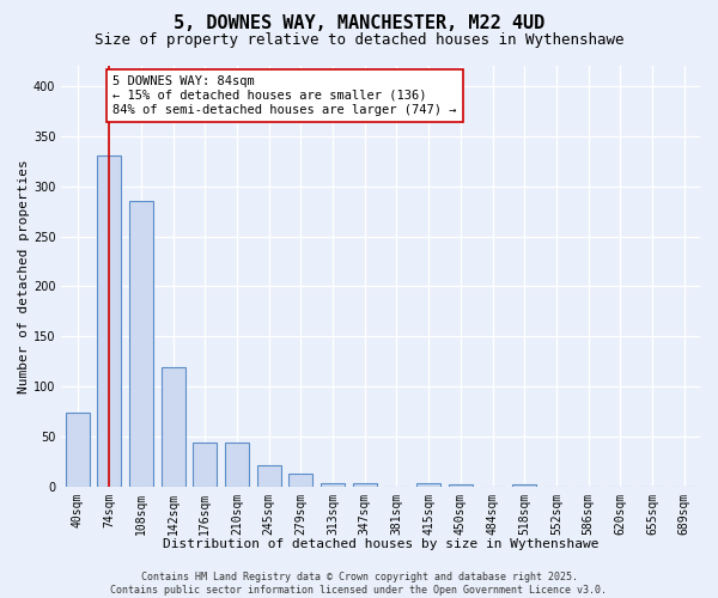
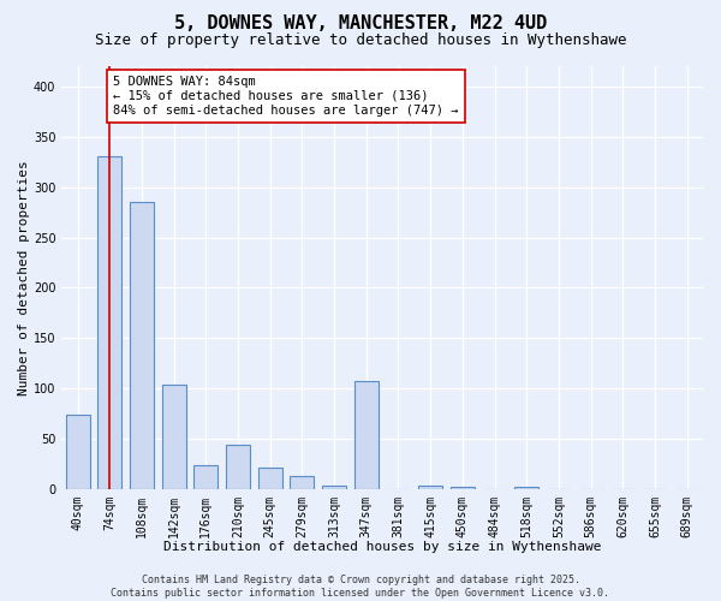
142sqm: 120 -> 104
176sqm: 44 -> 24
347sqm: 4 -> 108
